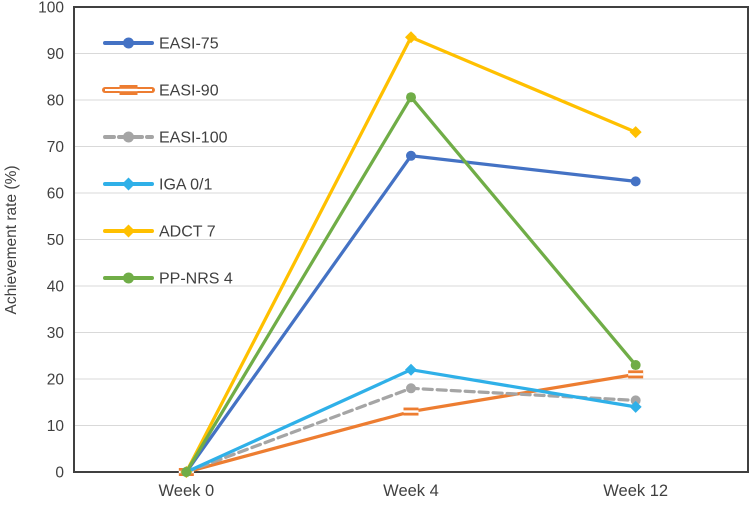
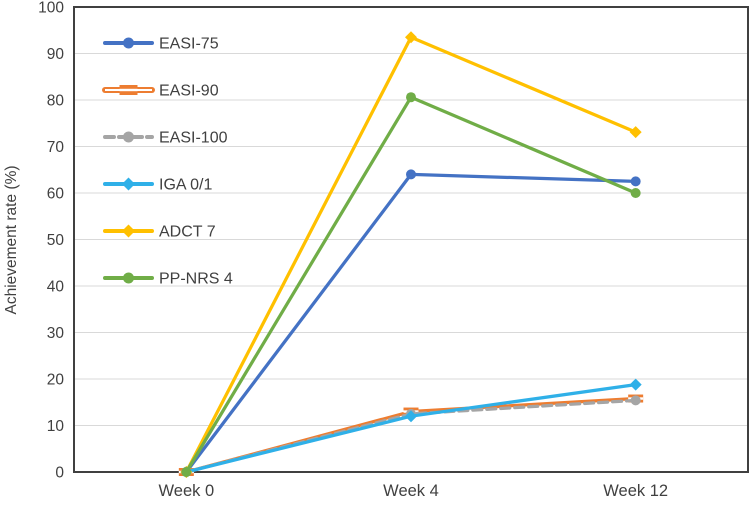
EASI-75/Week 4: 68 -> 64
EASI-100/Week 4: 18 -> 12
IGA 0/1/Week 4: 22 -> 12
EASI-90/Week 12: 21 -> 16
IGA 0/1/Week 12: 14 -> 19
PP-NRS 4/Week 12: 23 -> 60
